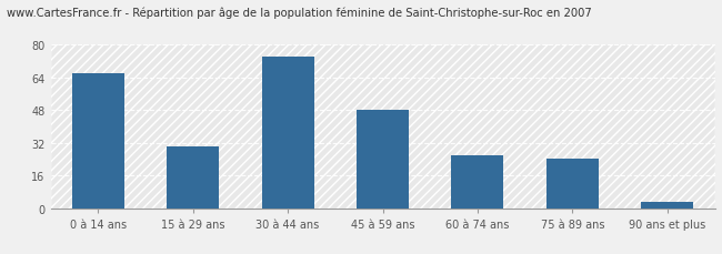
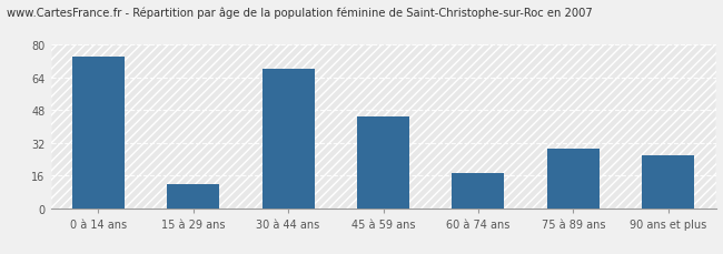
0 à 14 ans: 66 -> 74
15 à 29 ans: 30 -> 12
30 à 44 ans: 74 -> 68
45 à 59 ans: 48 -> 45
60 à 74 ans: 26 -> 17
75 à 89 ans: 24 -> 29
90 ans et plus: 3 -> 26
